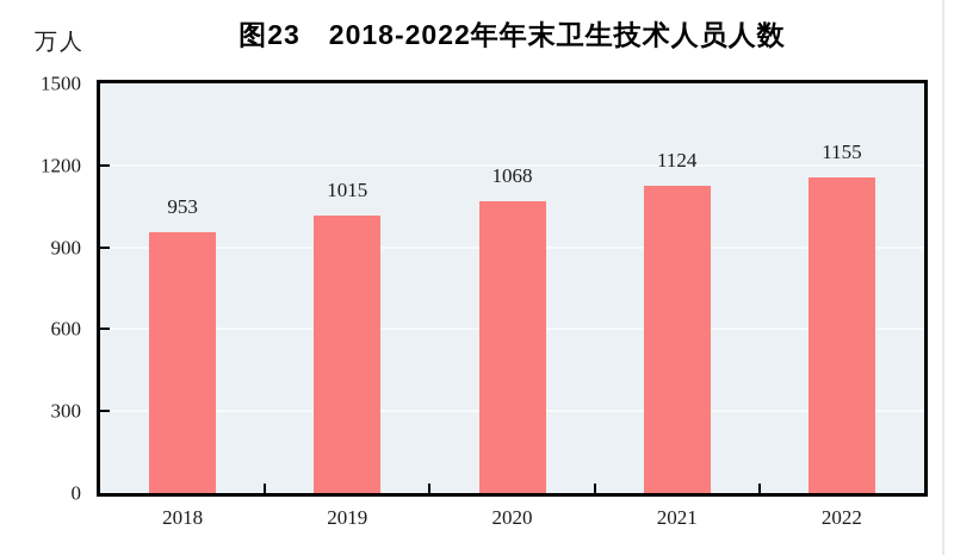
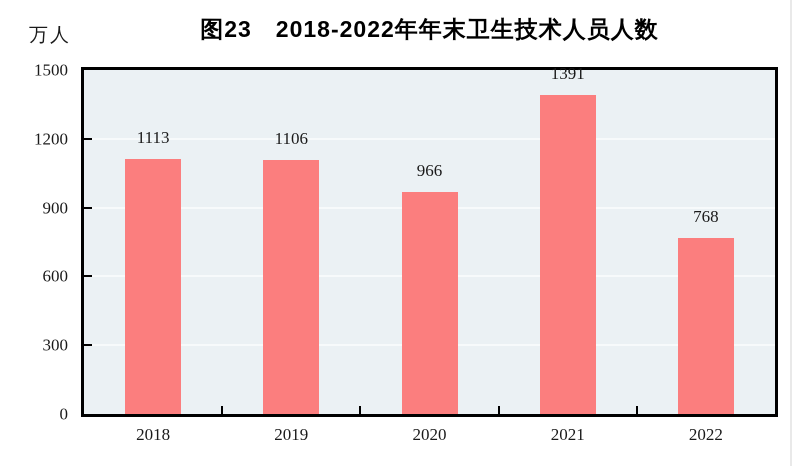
2018: 953 -> 1113
2019: 1015 -> 1106
2020: 1068 -> 966
2021: 1124 -> 1391
2022: 1155 -> 768
